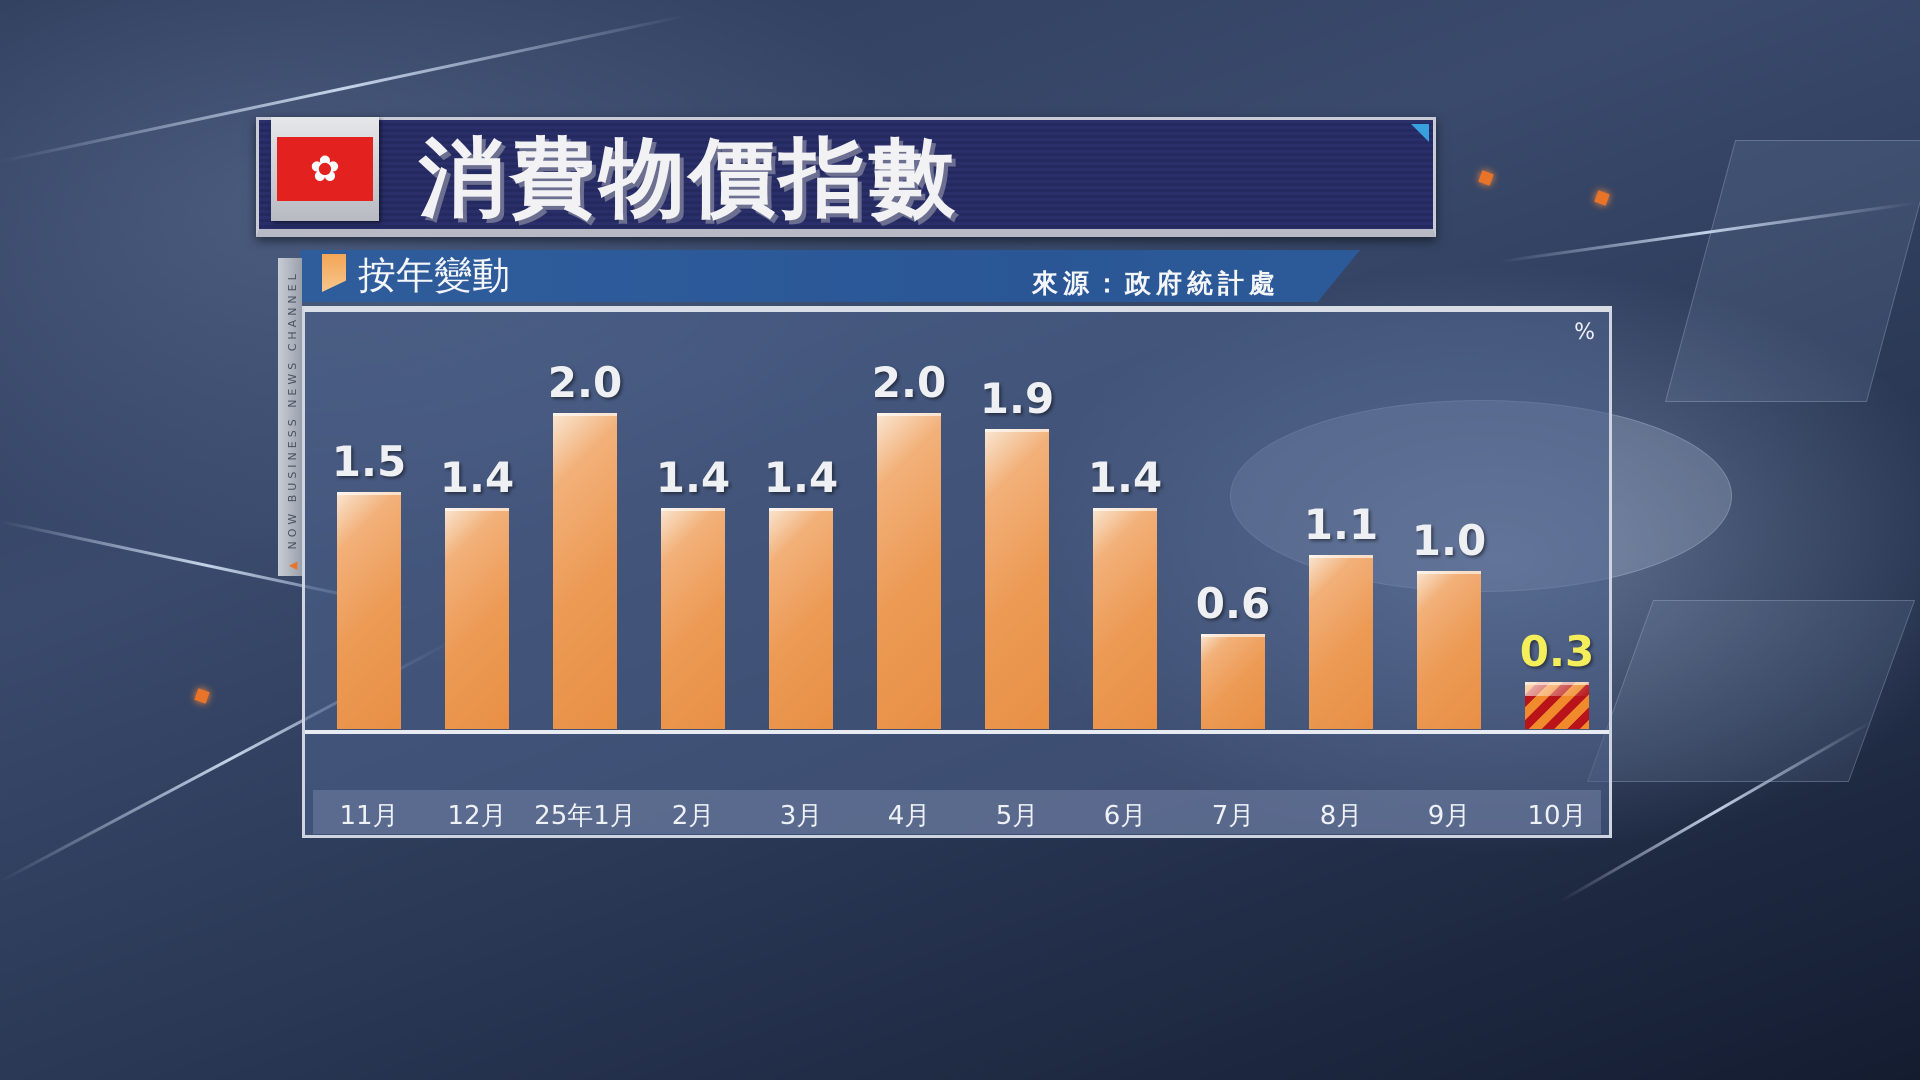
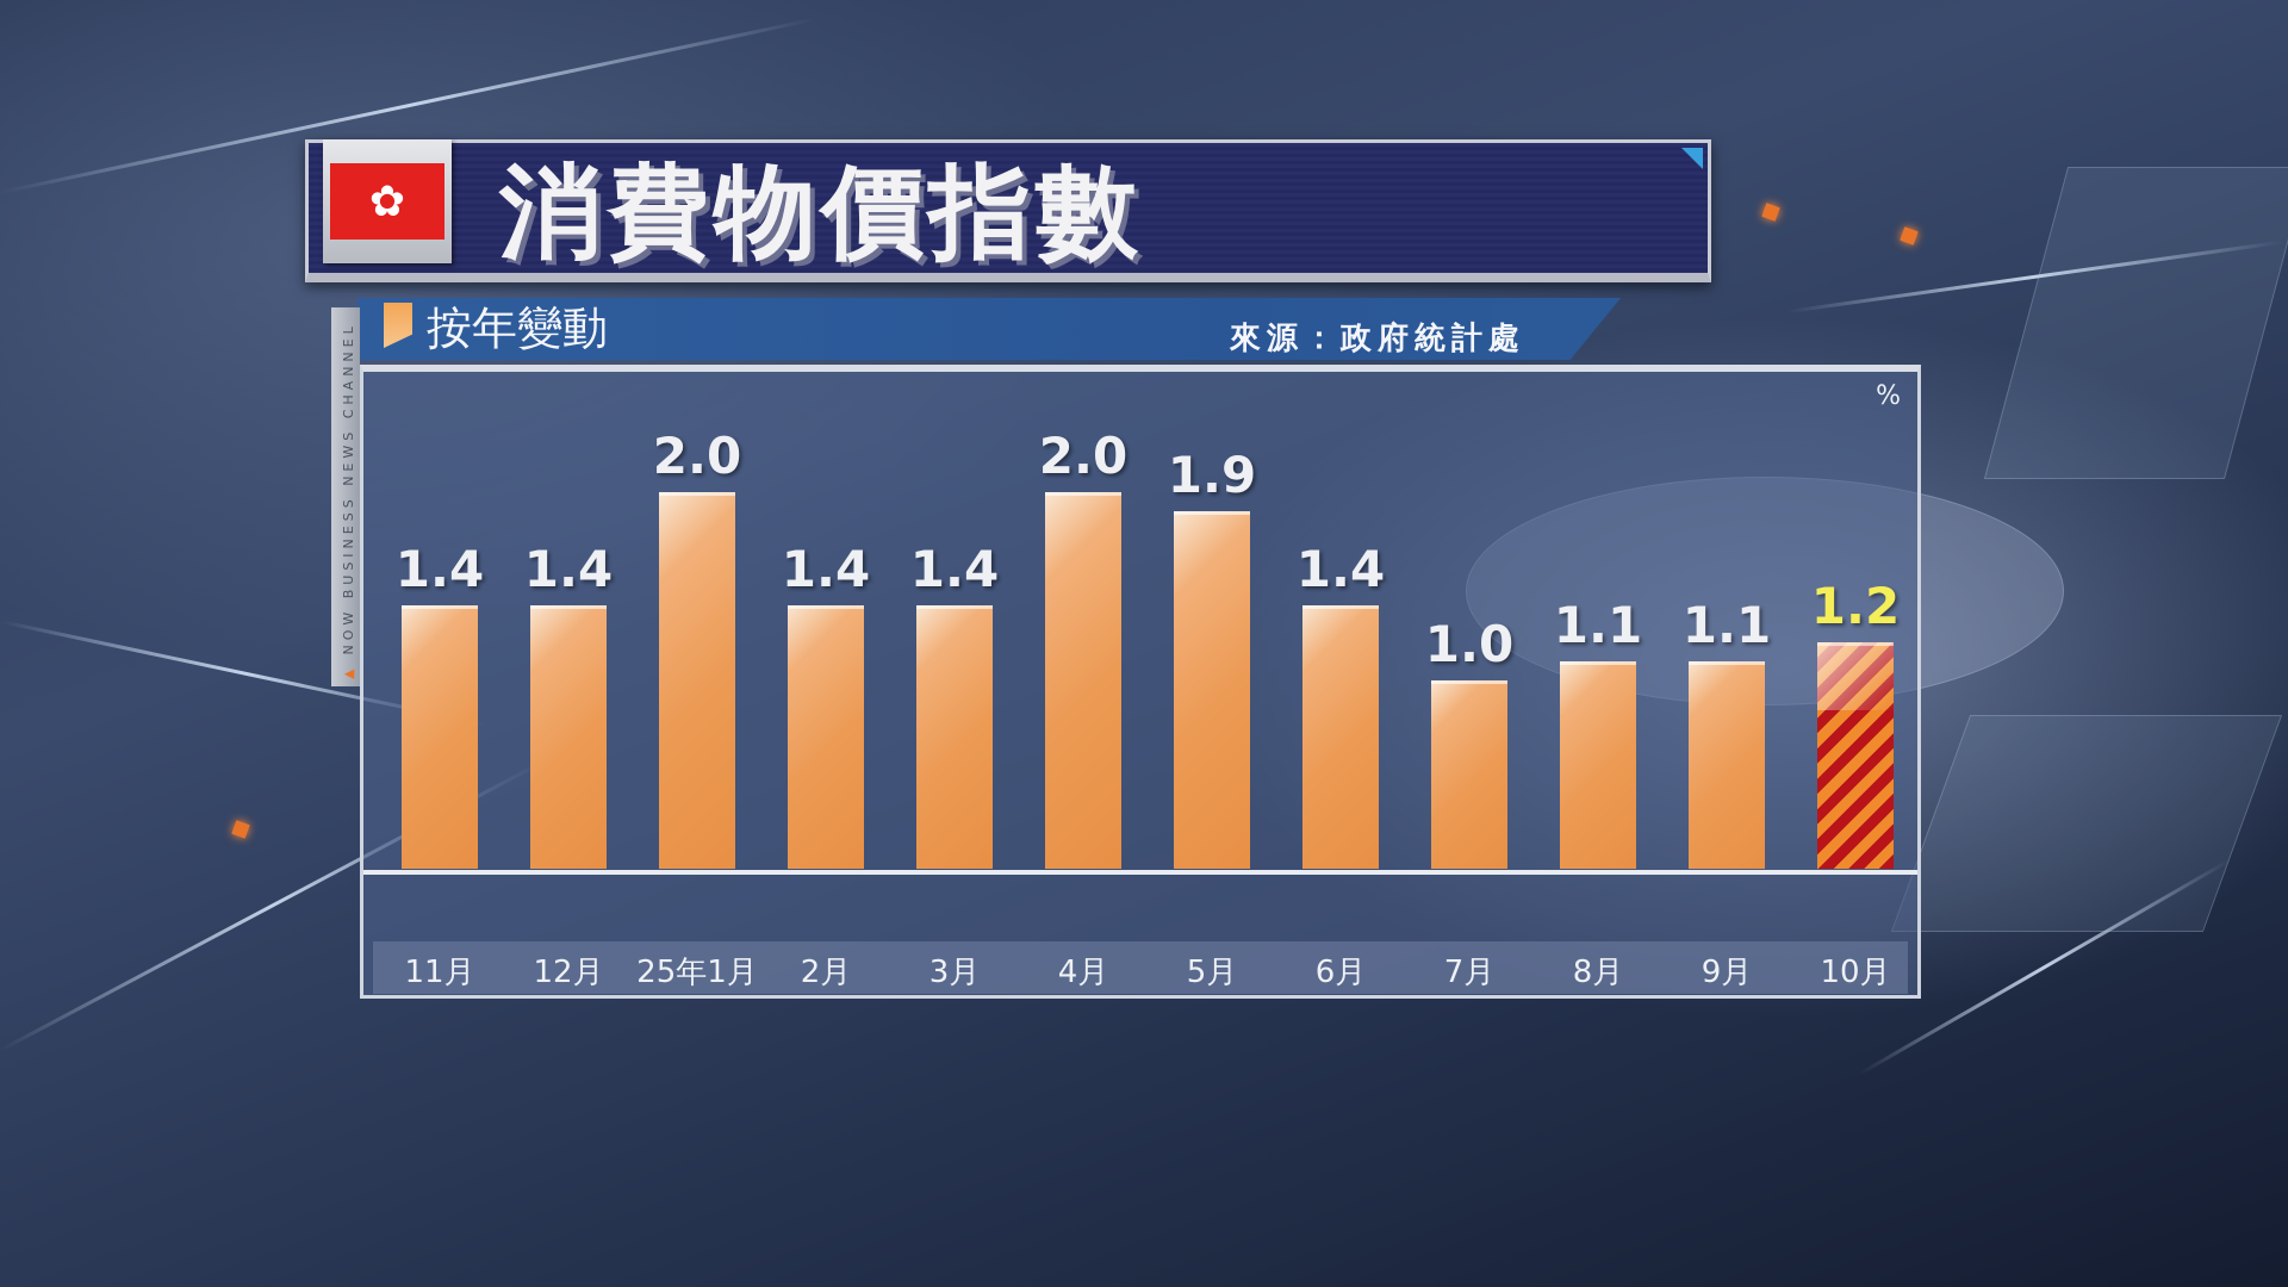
11月: 1.5 -> 1.4
7月: 0.6 -> 1.0
9月: 1.0 -> 1.1
10月: 0.3 -> 1.2
